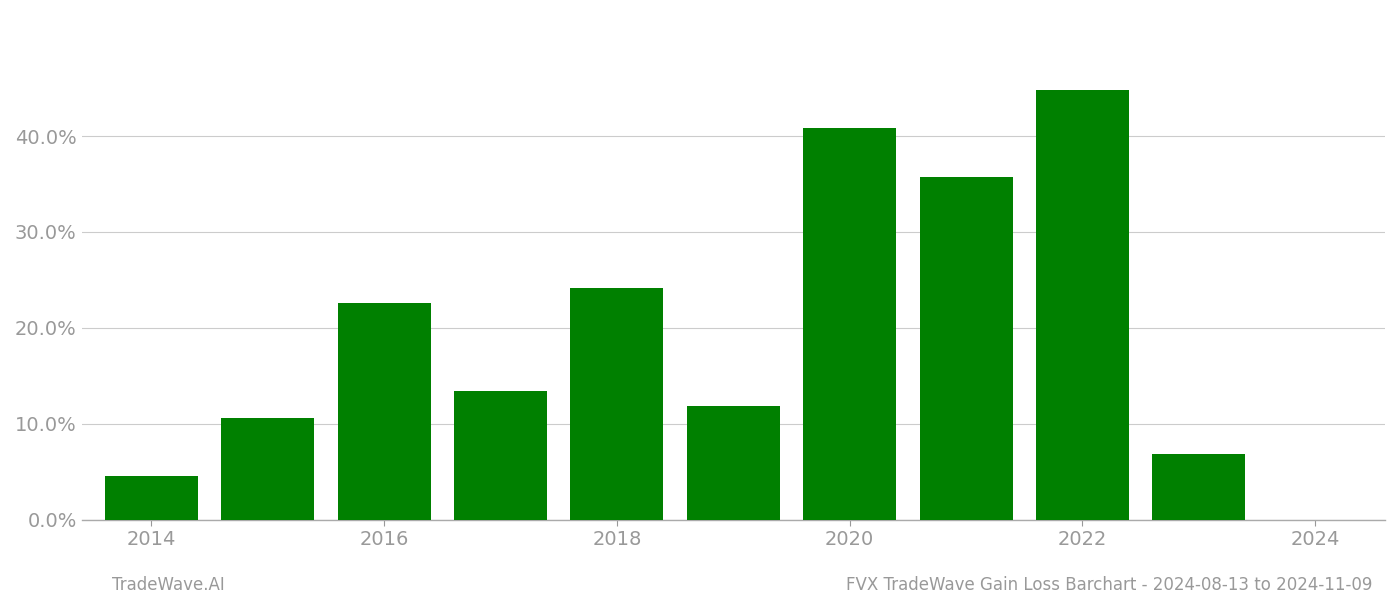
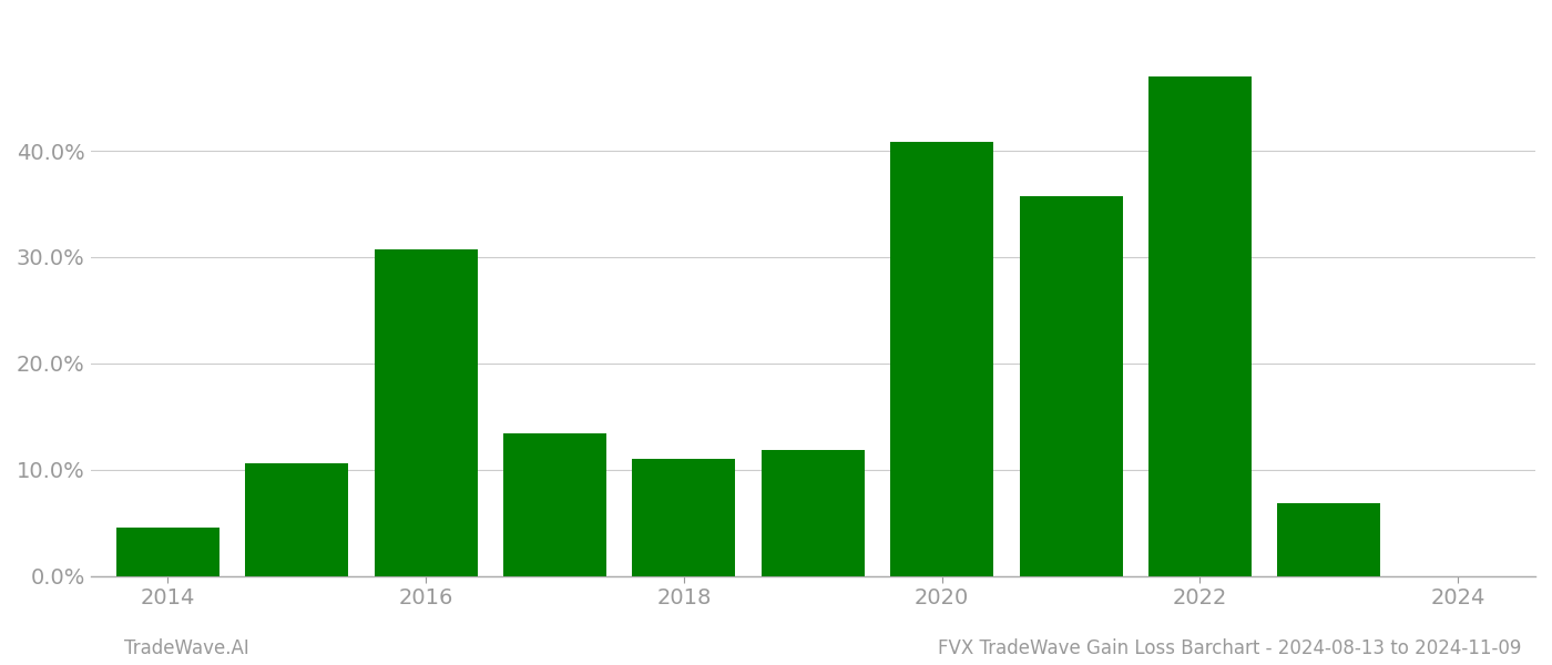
2016: 22.6% -> 30.7%
2018: 24.2% -> 11.0%
2022: 44.8% -> 47.0%
